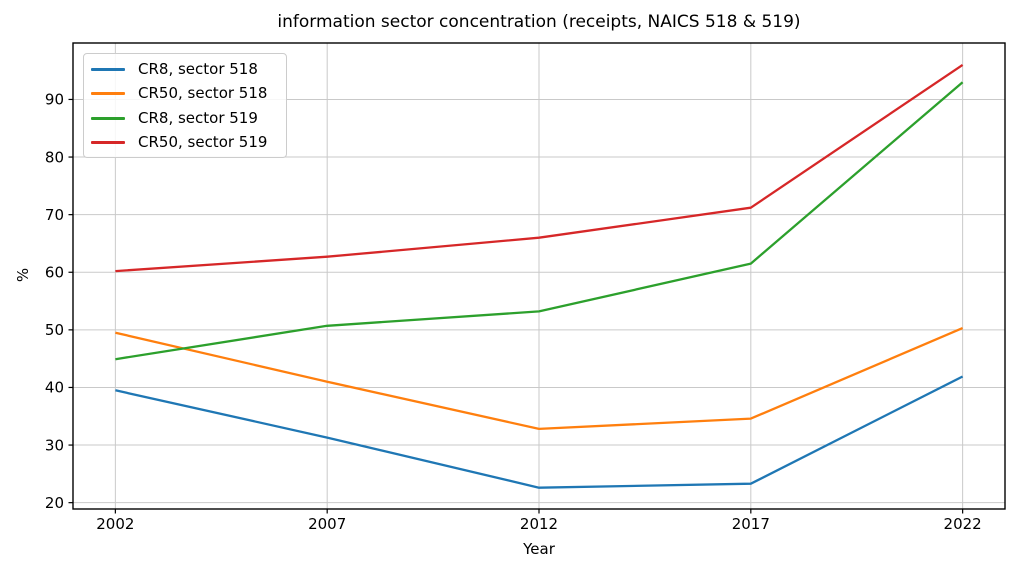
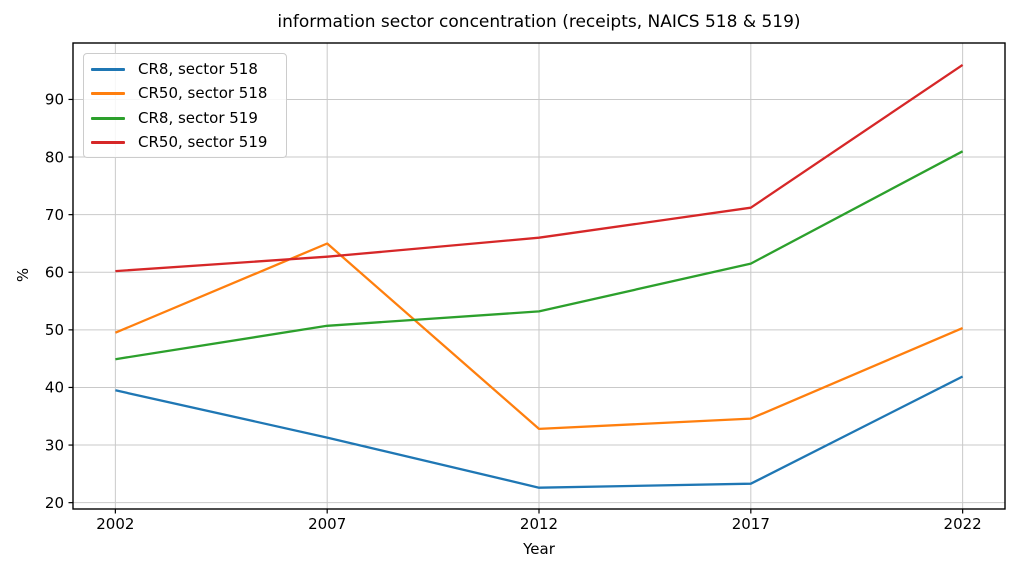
CR50, sector 518/2007: 41 -> 65
CR8, sector 519/2022: 93 -> 81
